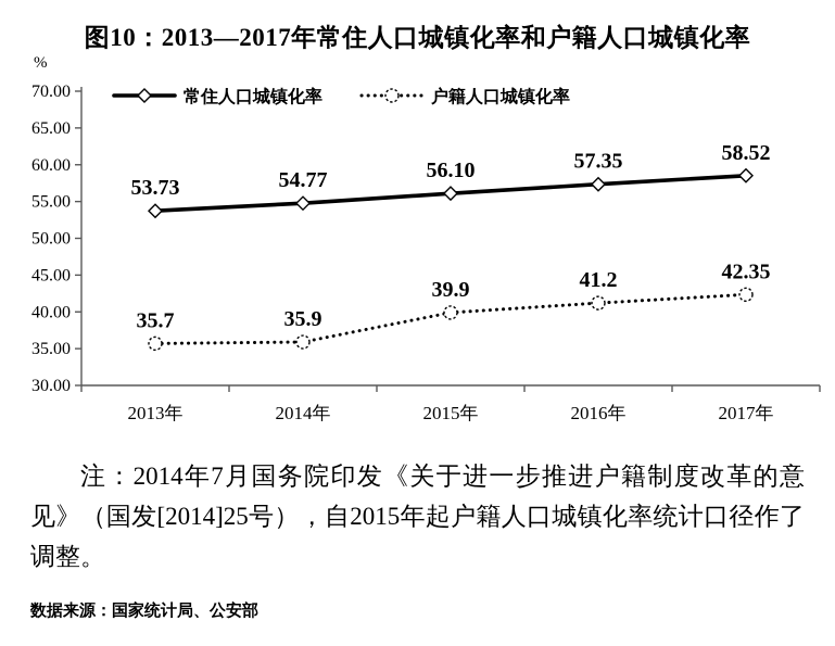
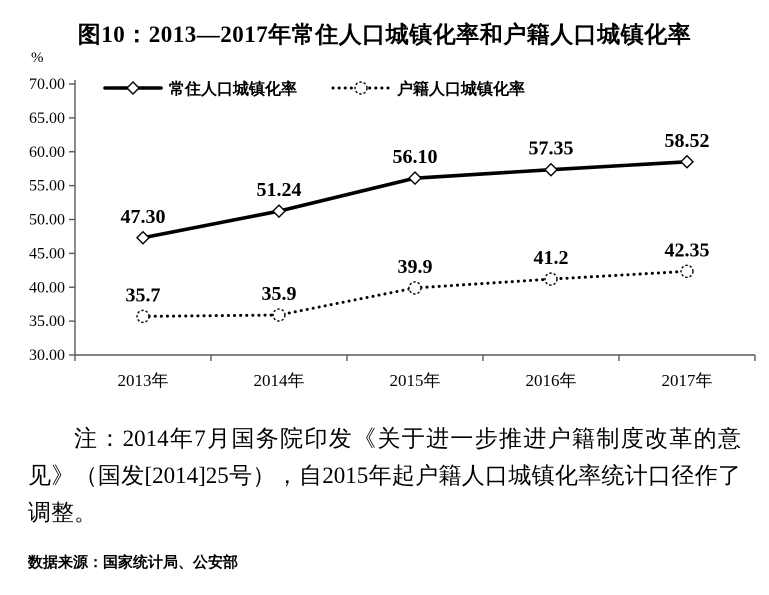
常住人口城镇化率/2013年: 53.73 -> 47.30
常住人口城镇化率/2014年: 54.77 -> 51.24
